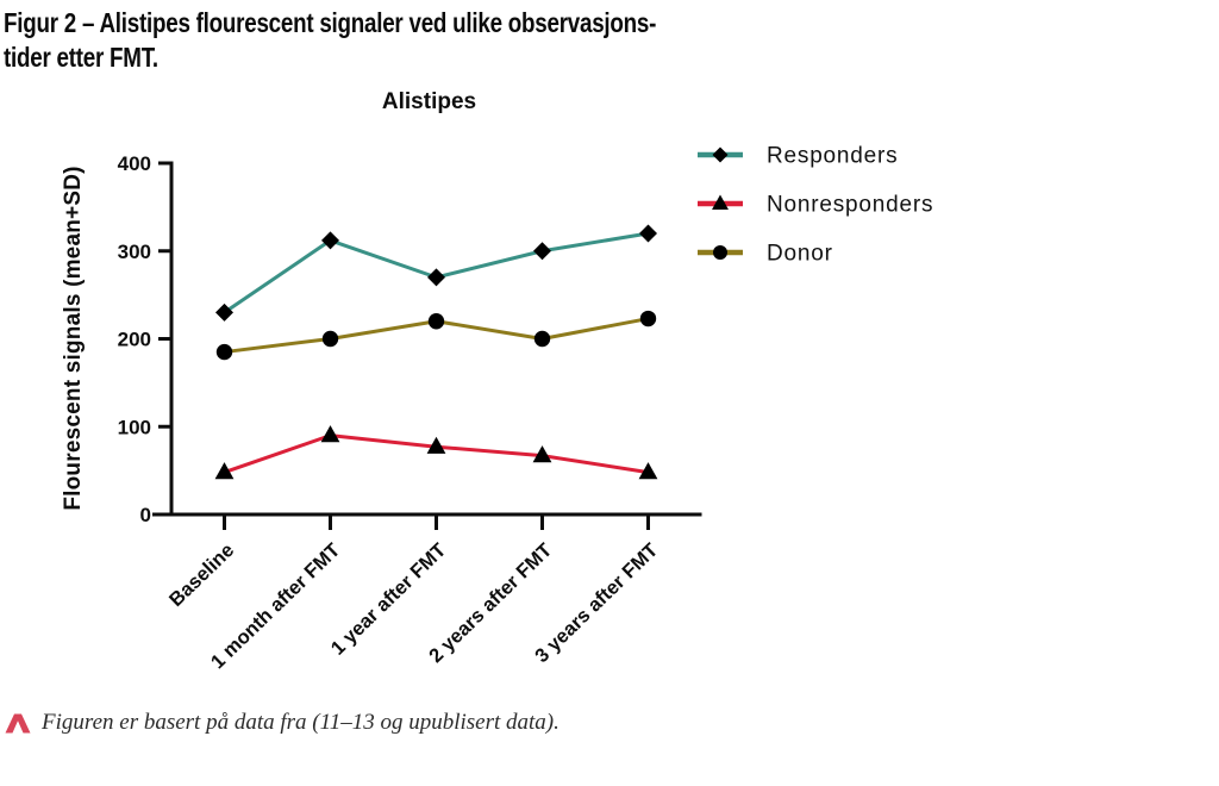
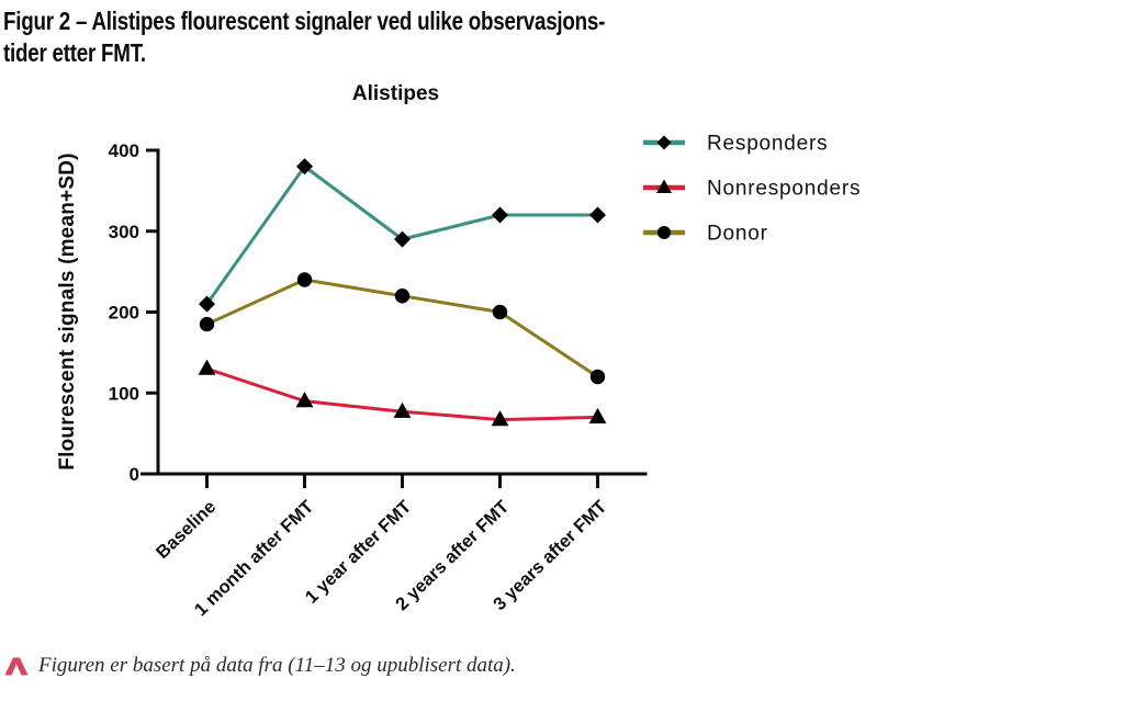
Responders/Baseline: 230 -> 210
Nonresponders/Baseline: 50 -> 130
Responders/1 month after FMT: 310 -> 380
Donor/1 month after FMT: 200 -> 240
Responders/1 year after FMT: 270 -> 290
Responders/2 years after FMT: 300 -> 320
Nonresponders/3 years after FMT: 50 -> 70
Donor/3 years after FMT: 220 -> 120
